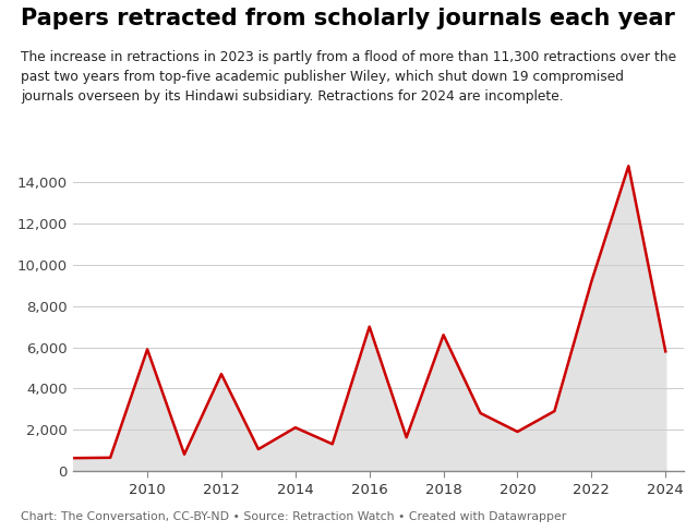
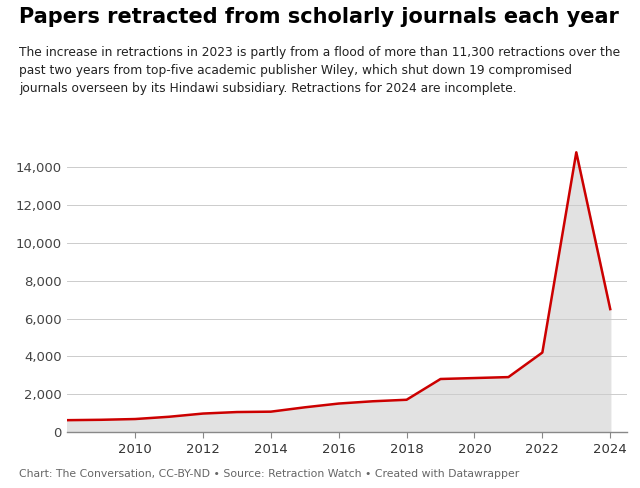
2010: 5,900 -> 700
2012: 4,700 -> 1,000
2014: 2,100 -> 1,100
2016: 7,000 -> 1,500
2018: 6,600 -> 1,700
2020: 1,900 -> 2,800
2022: 9,200 -> 4,200
2024: 5,800 -> 6,500
